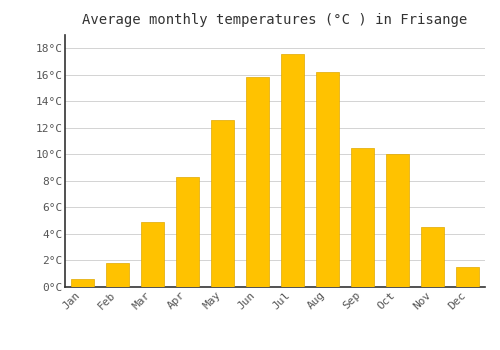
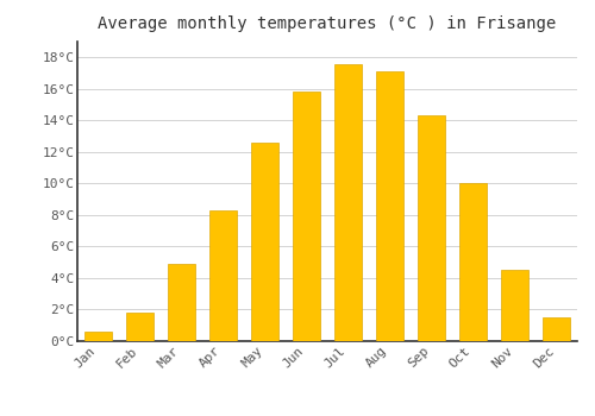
Aug: 16.2°C -> 17.1°C
Sep: 10.5°C -> 14.3°C
